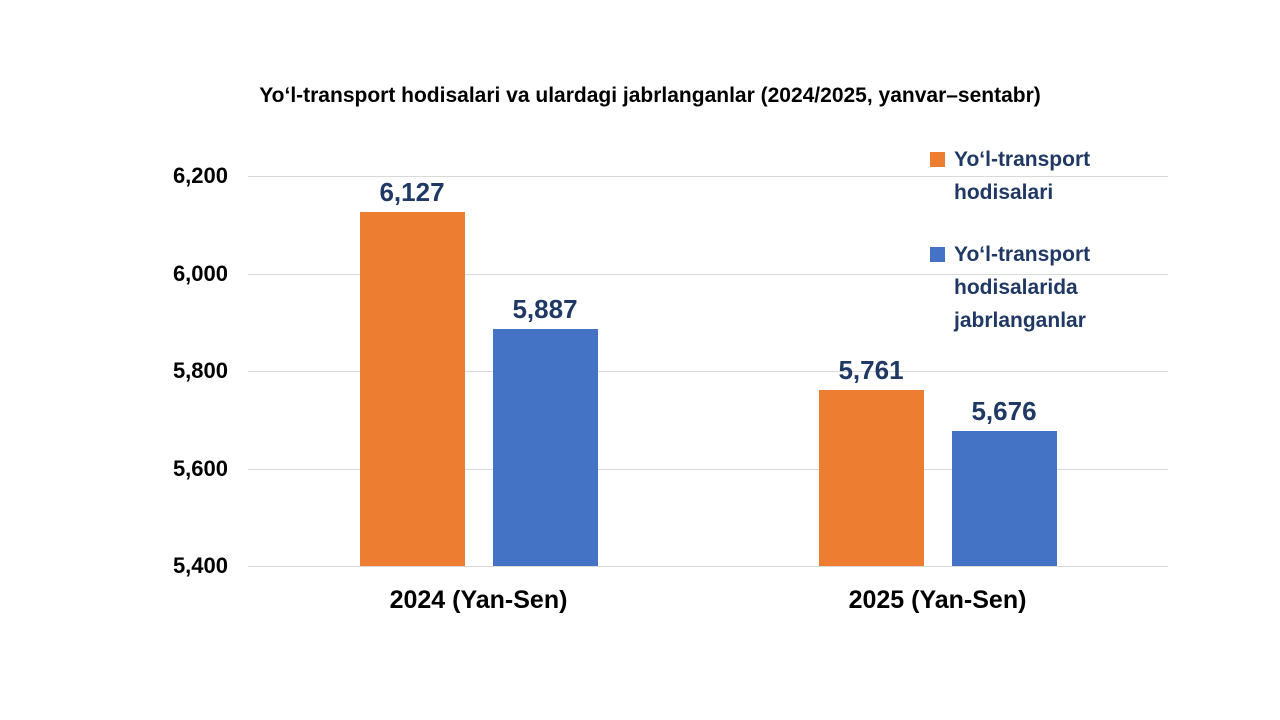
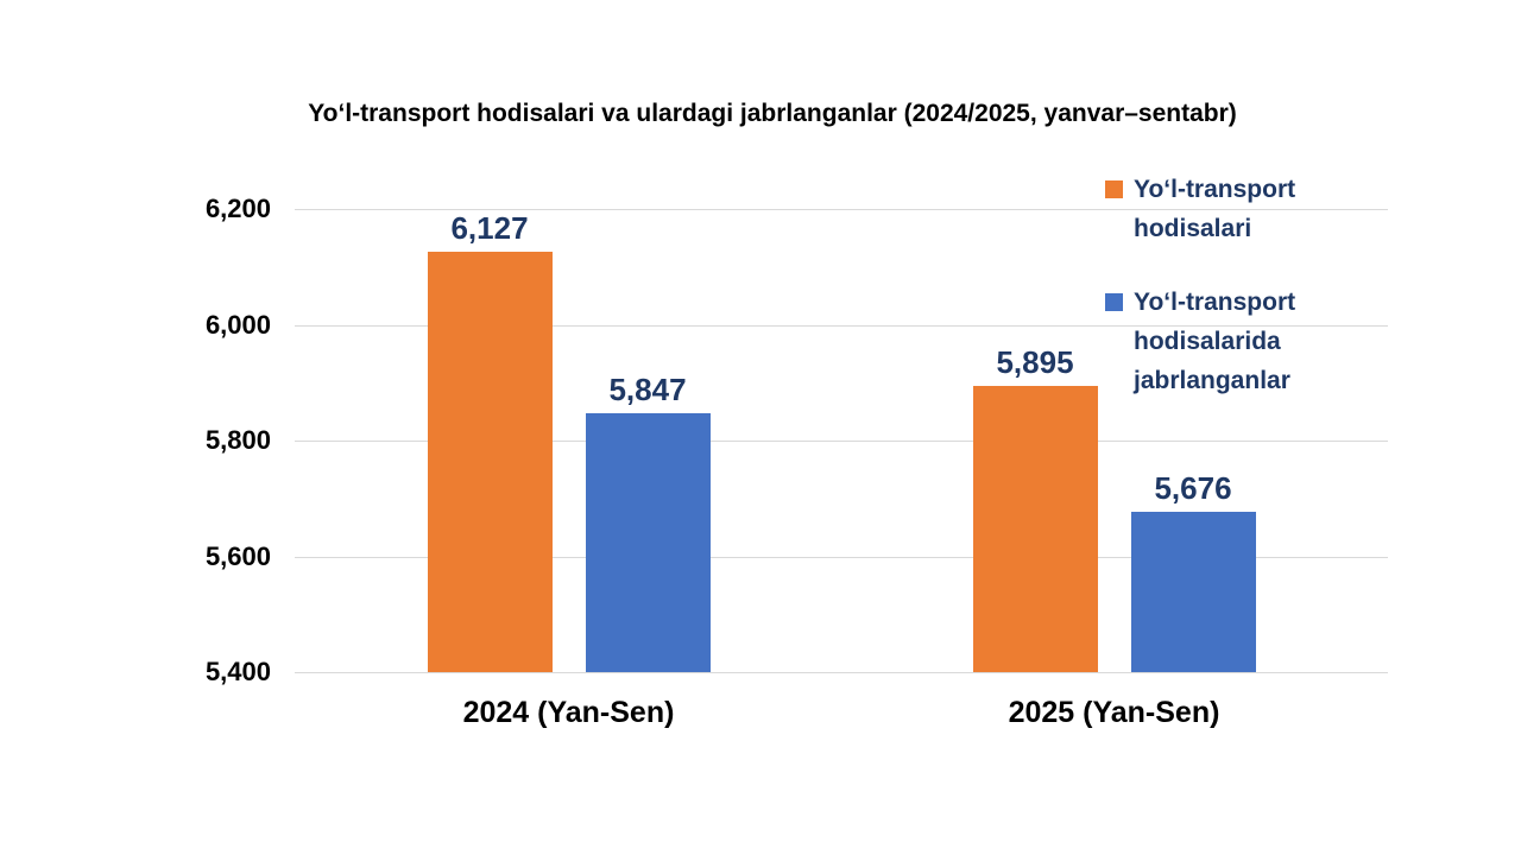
Yoʻl-transport hodisalarida jabrlanganlar/2024 (Yan-Sen): 5,887 -> 5,847
Yoʻl-transport hodisalari/2025 (Yan-Sen): 5,761 -> 5,895
